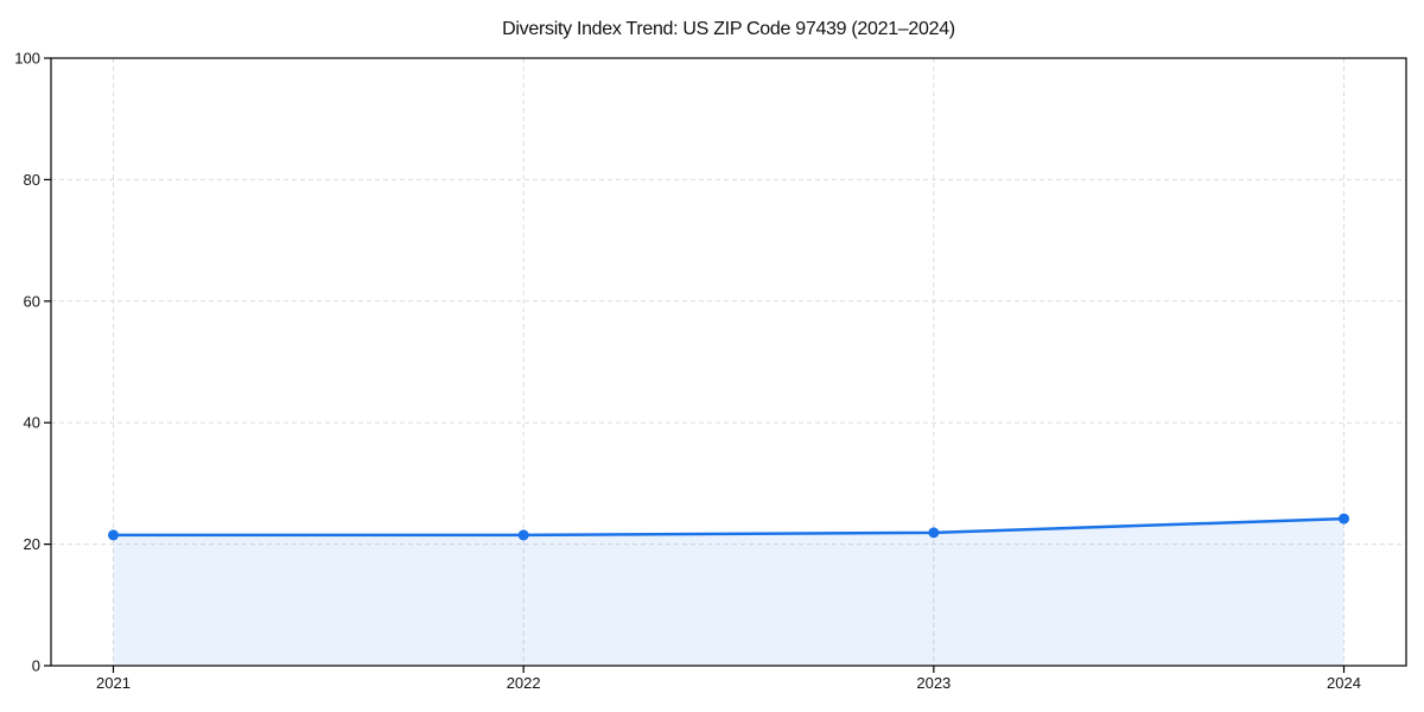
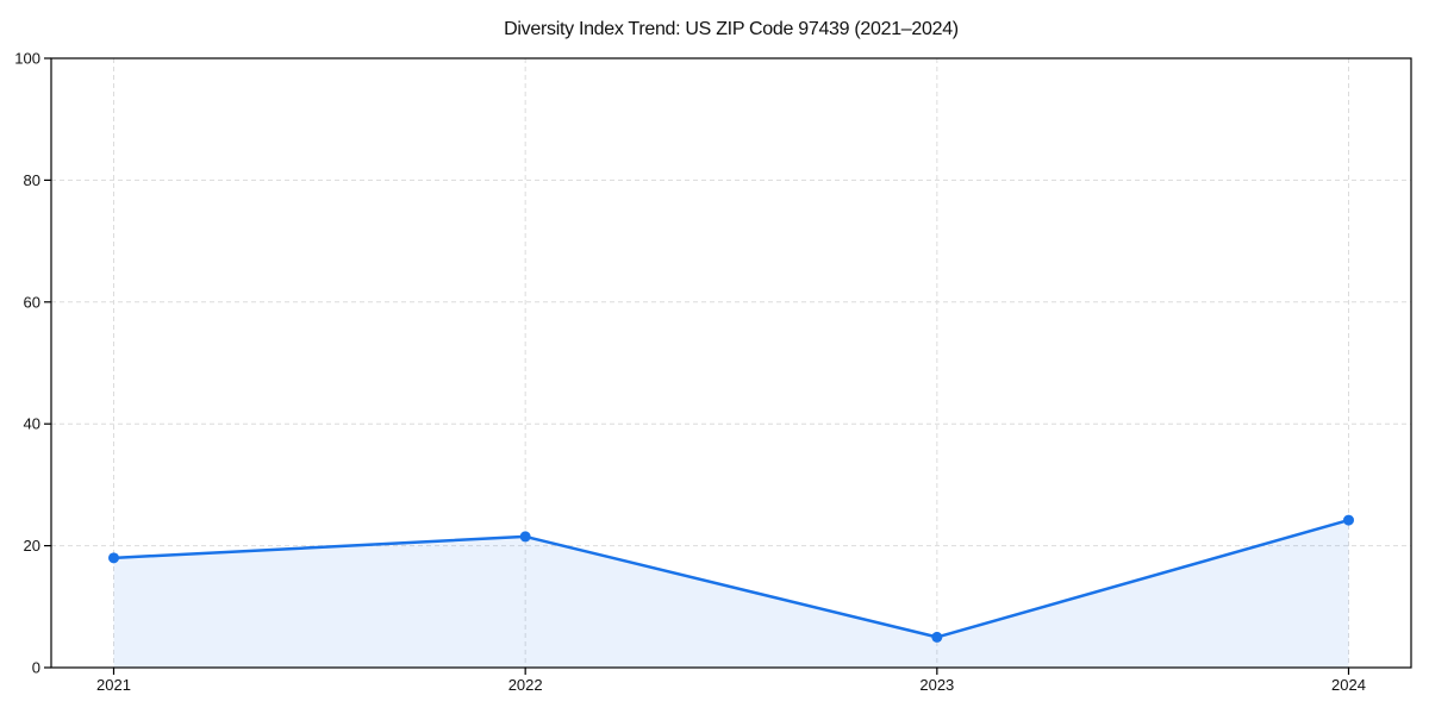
2021: 22 -> 18
2023: 22 -> 5
